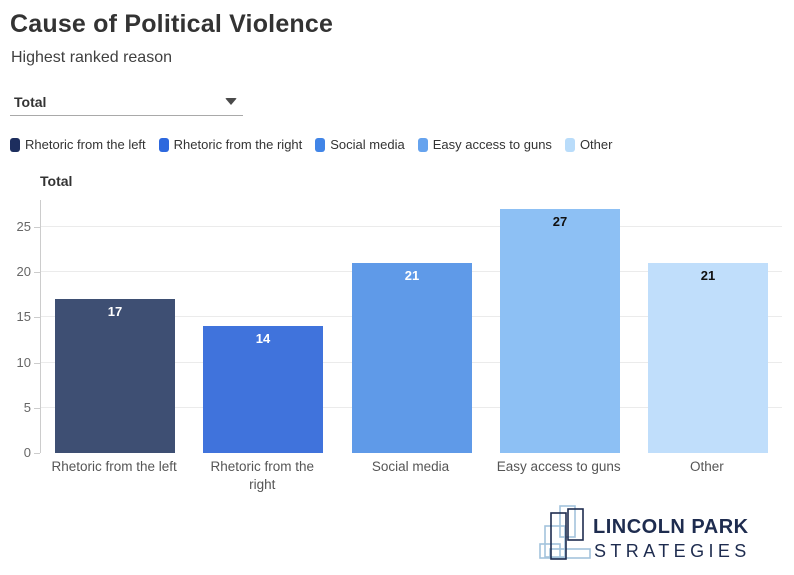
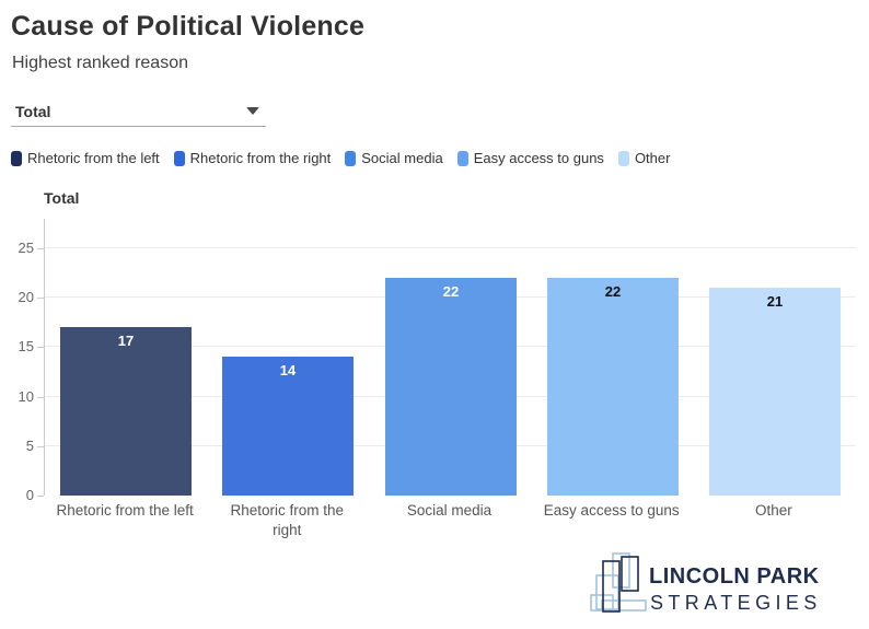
Social media: 21 -> 22
Easy access to guns: 27 -> 22
